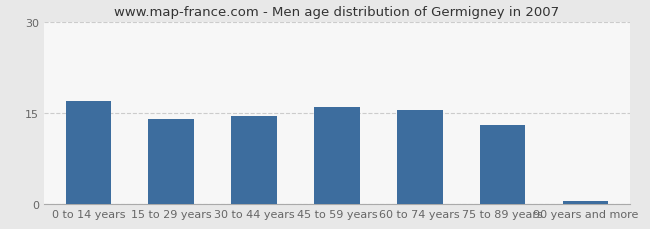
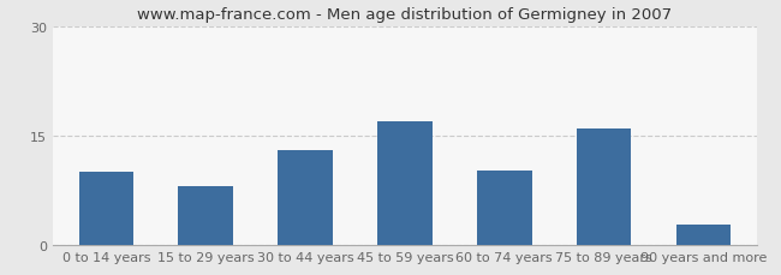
0 to 14 years: 17.0 -> 10.0
15 to 29 years: 14.0 -> 8.0
30 to 44 years: 14.5 -> 13.0
45 to 59 years: 16.0 -> 17.0
60 to 74 years: 15.5 -> 10.2
75 to 89 years: 13.0 -> 16.0
90 years and more: 0.5 -> 2.8
